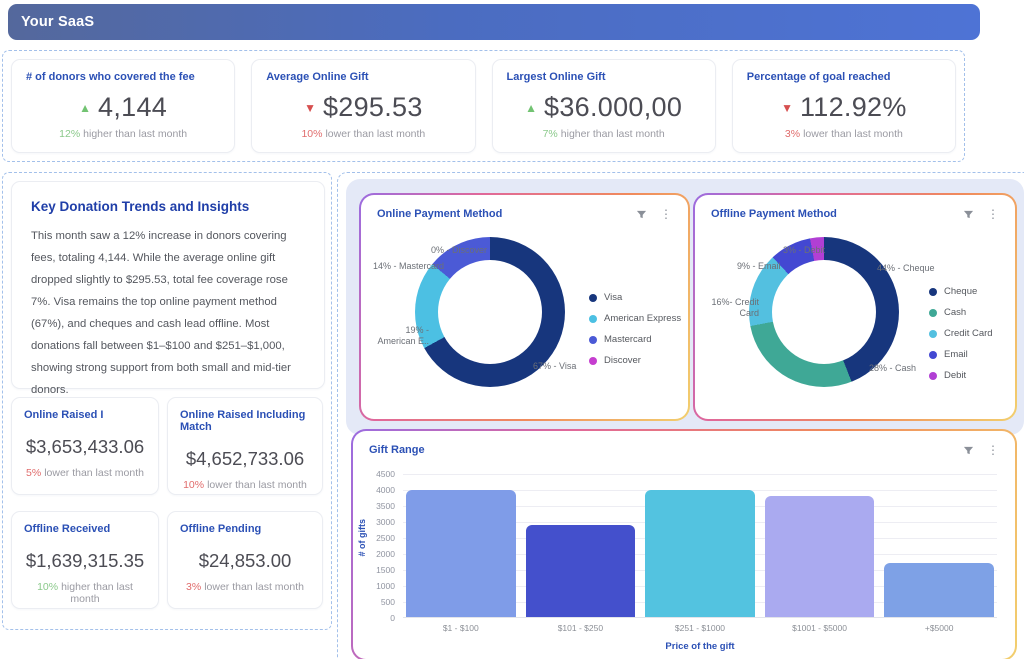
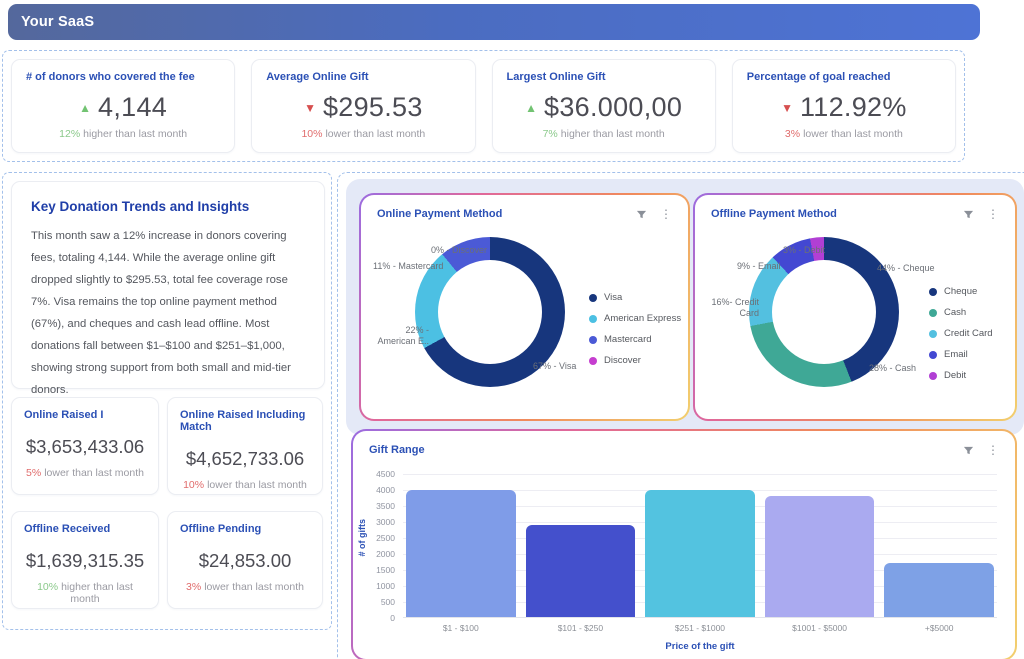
Online Payment Method/American Express: 19% -> 22%
Online Payment Method/Mastercard: 14% -> 11%
